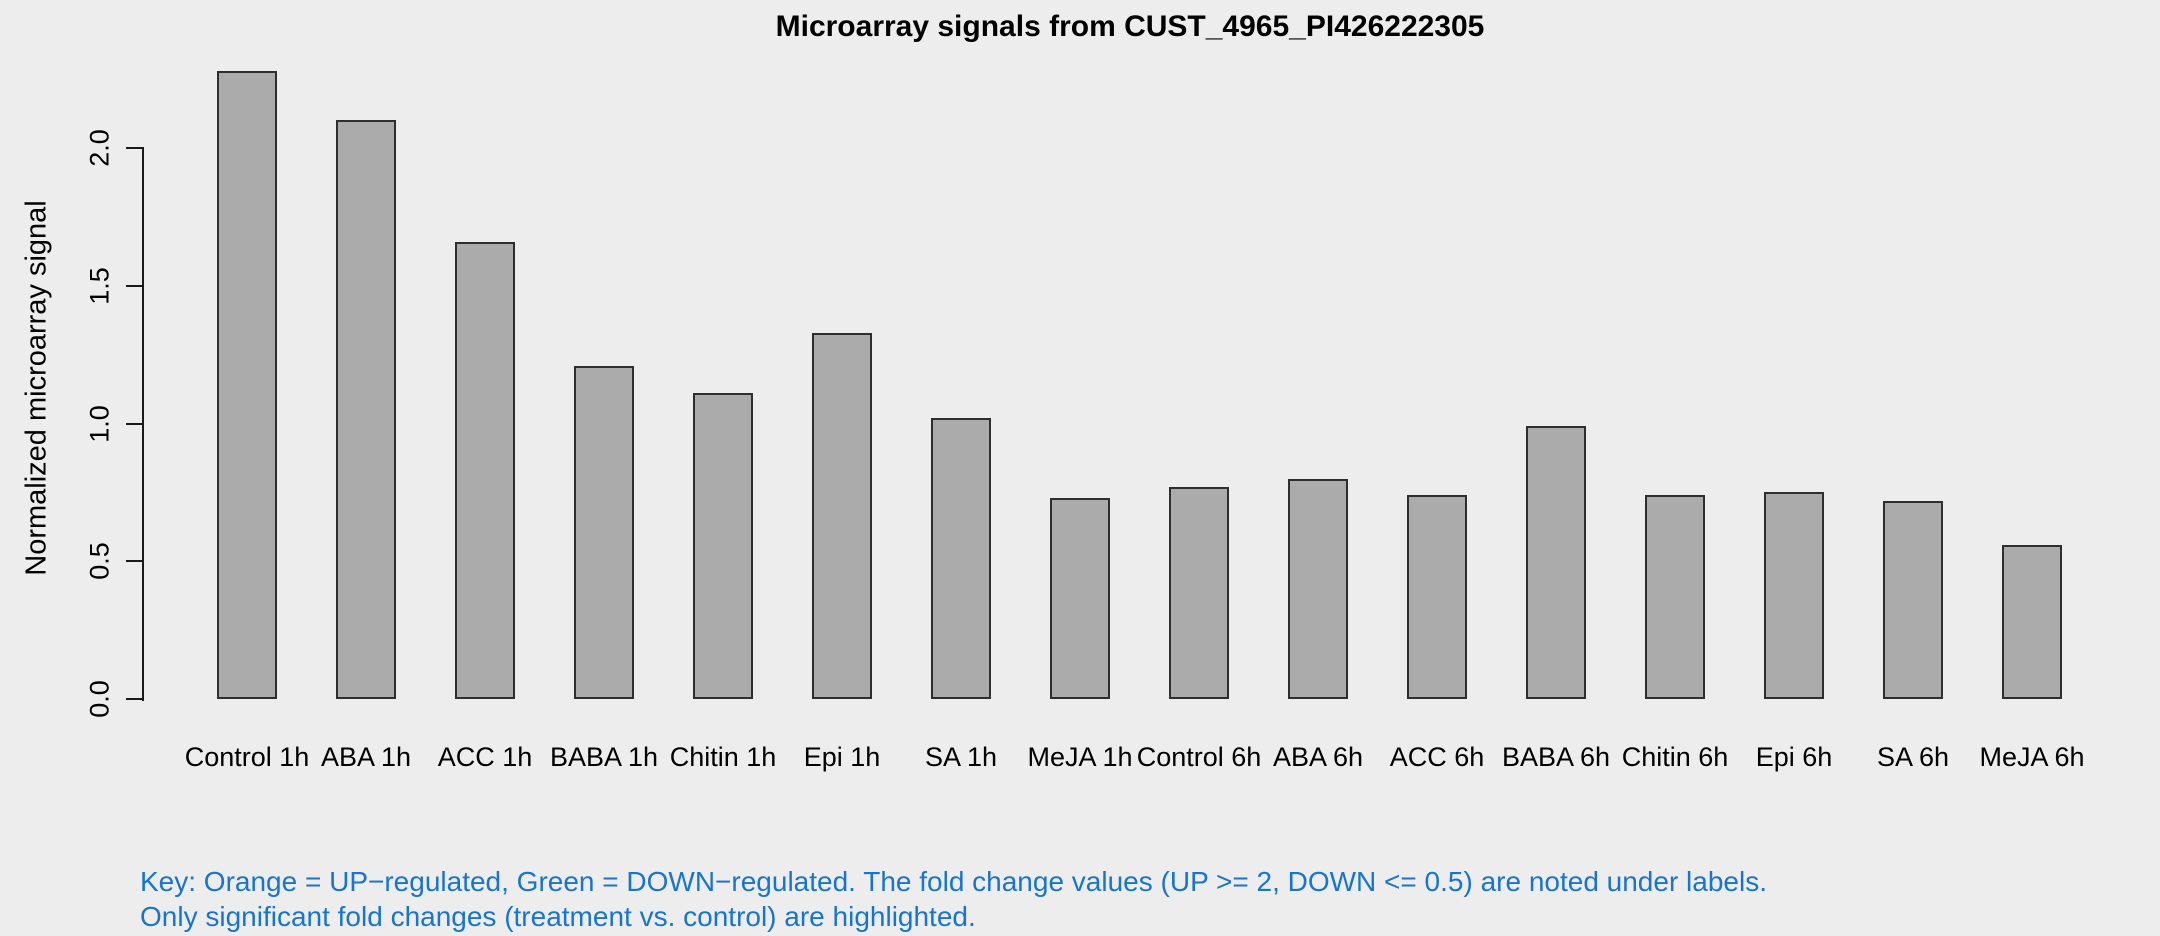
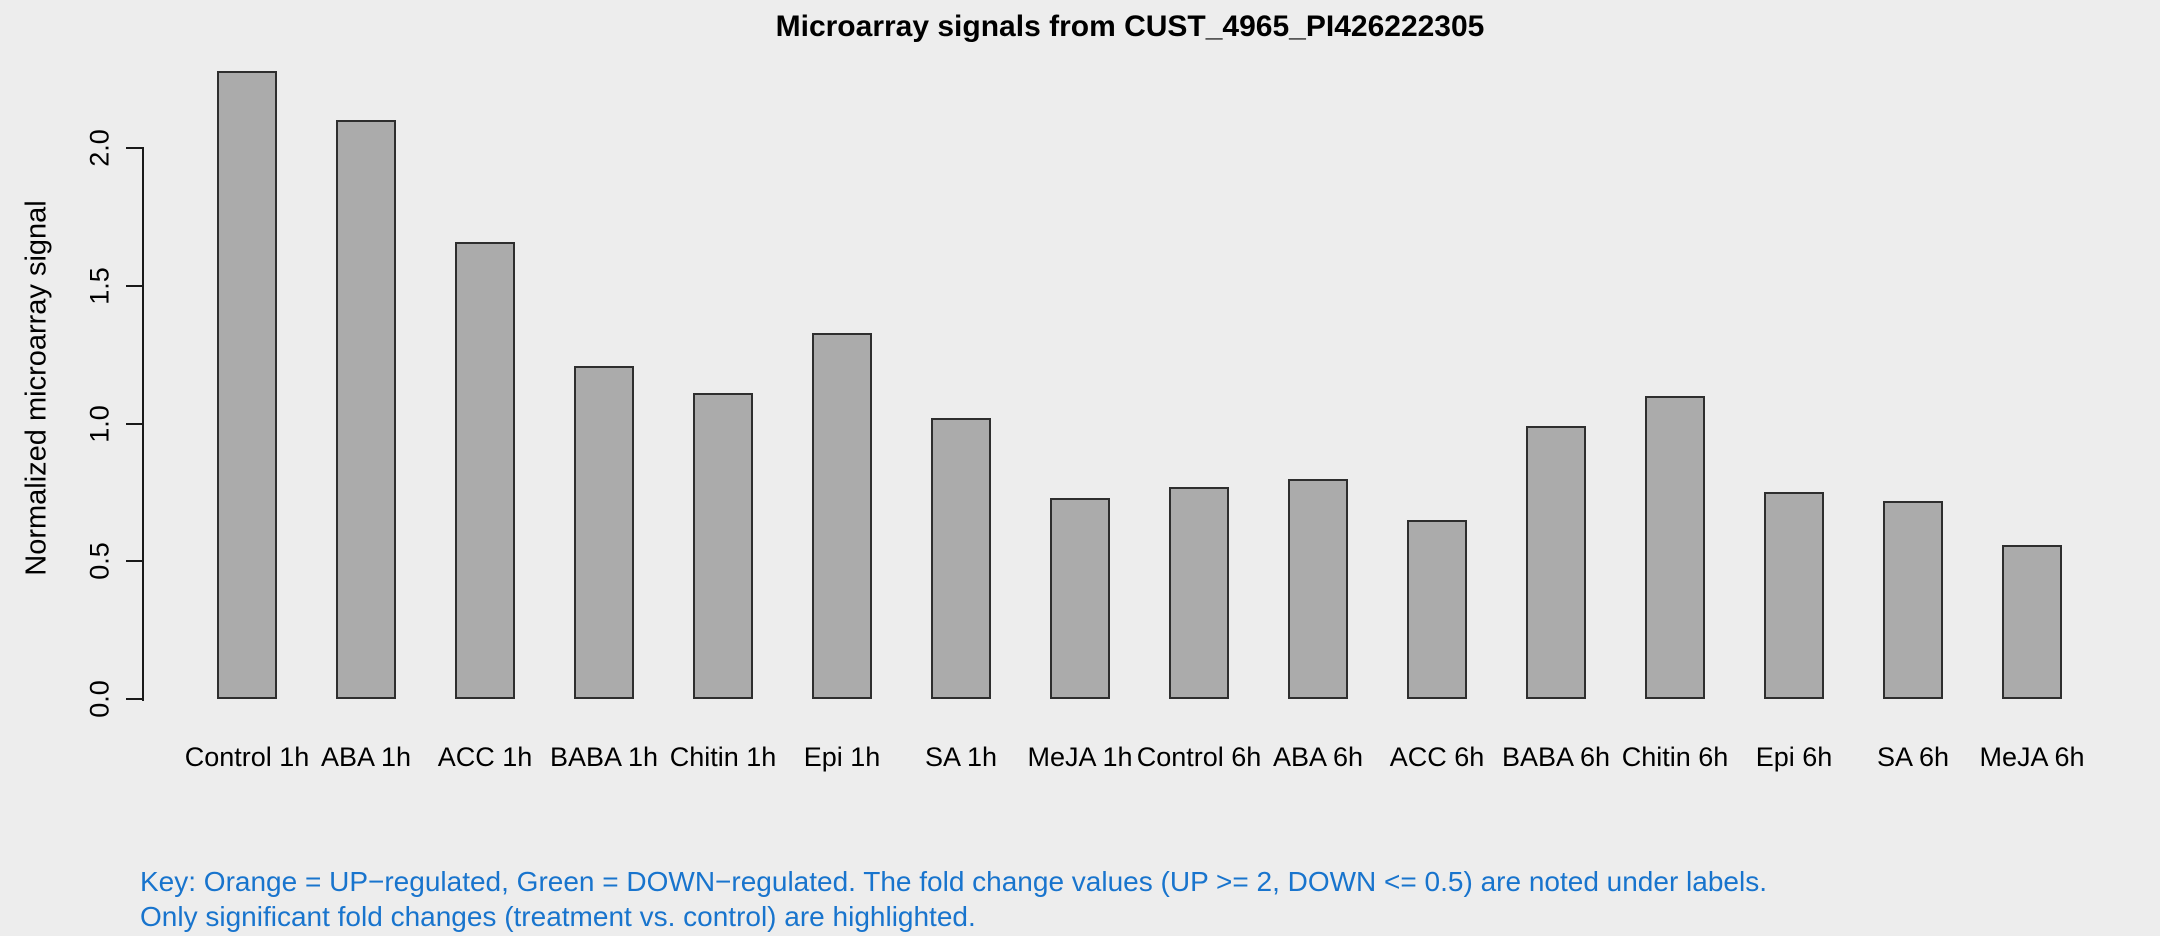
ACC 6h: 0.74 -> 0.65
Chitin 6h: 0.74 -> 1.10
